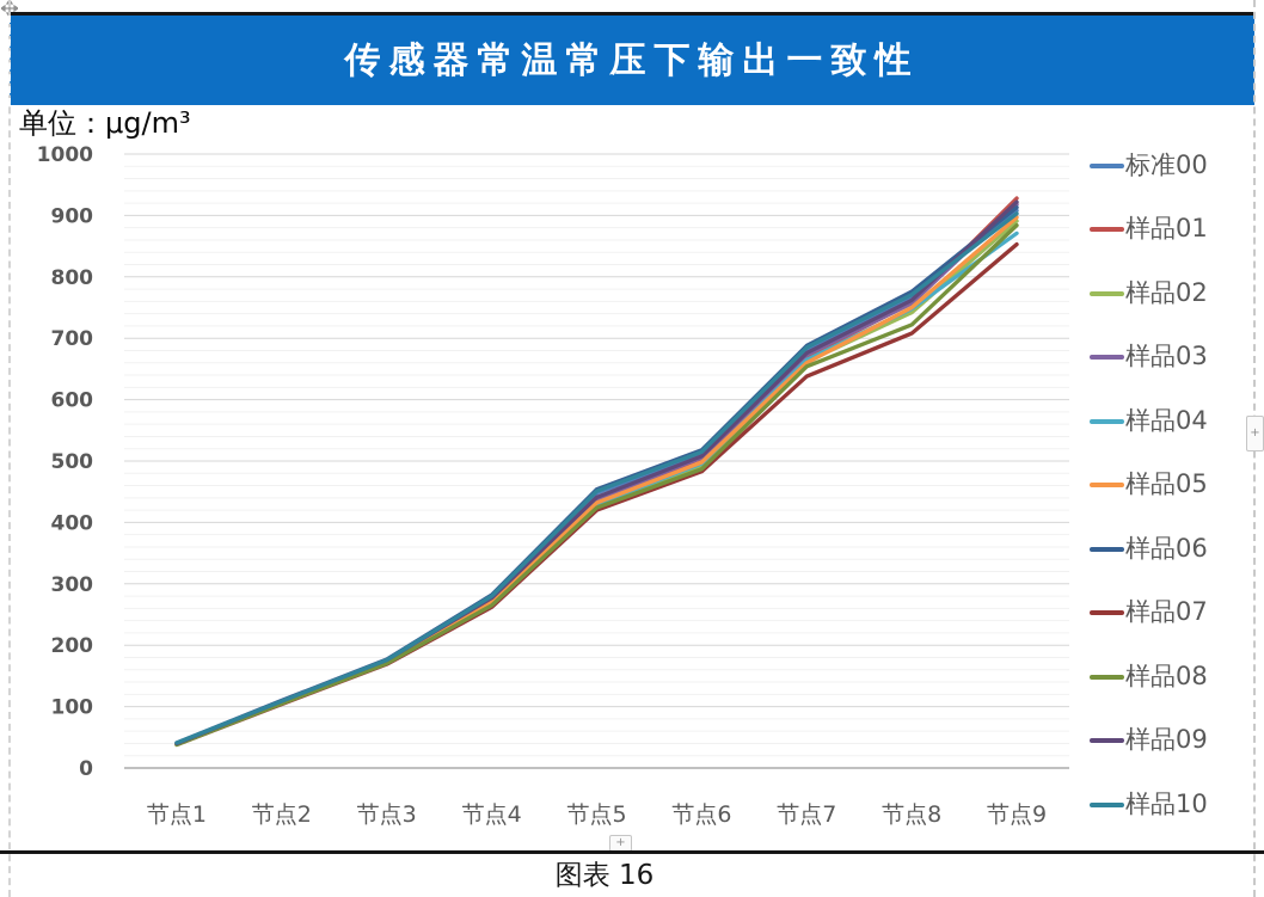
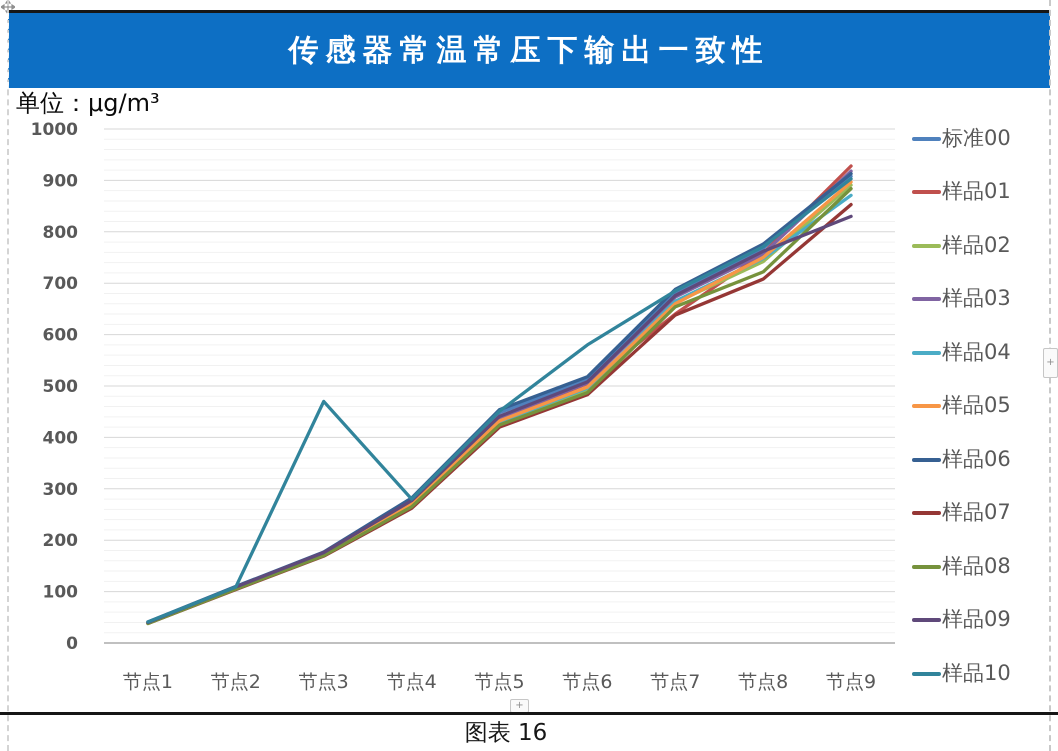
样品10/节点3: 180 -> 470
样品10/节点6: 520 -> 580
样品01/节点7: 670 -> 640
样品09/节点9: 920 -> 830
